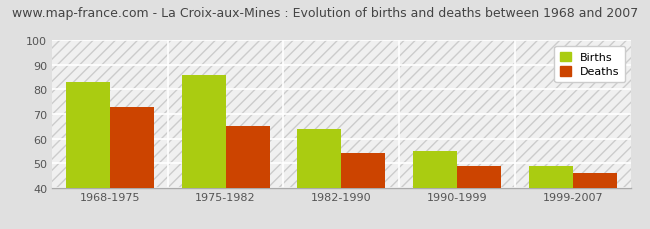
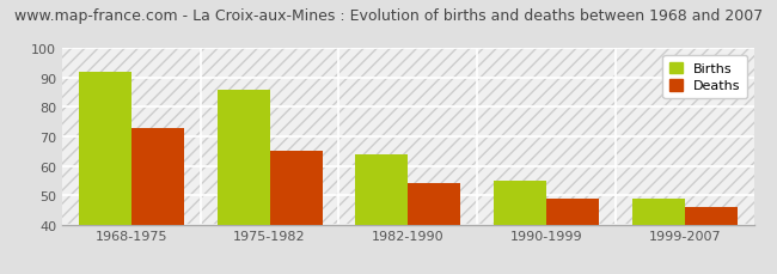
Births/1968-1975: 83 -> 92
